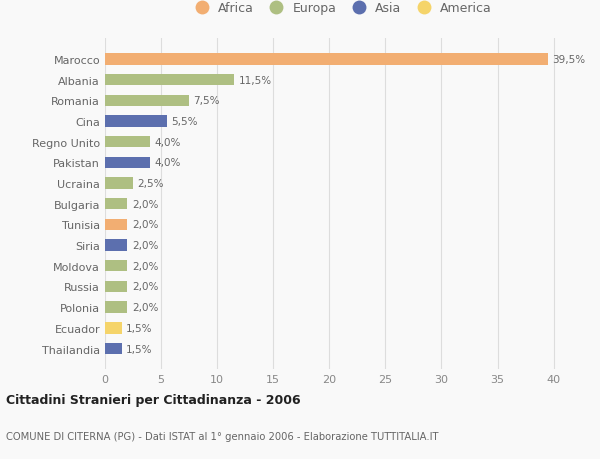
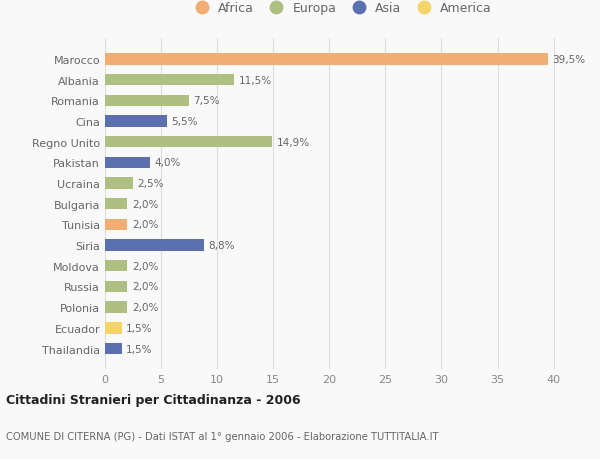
Regno Unito: 4,0% -> 14,9%
Siria: 2,0% -> 8,8%
